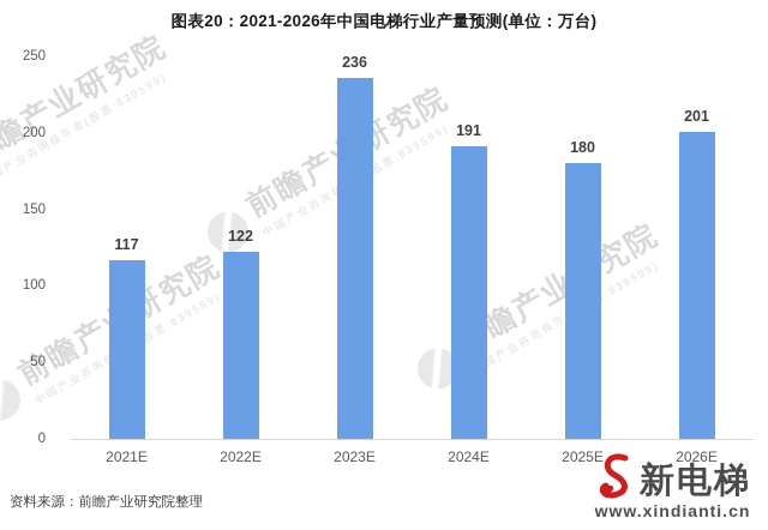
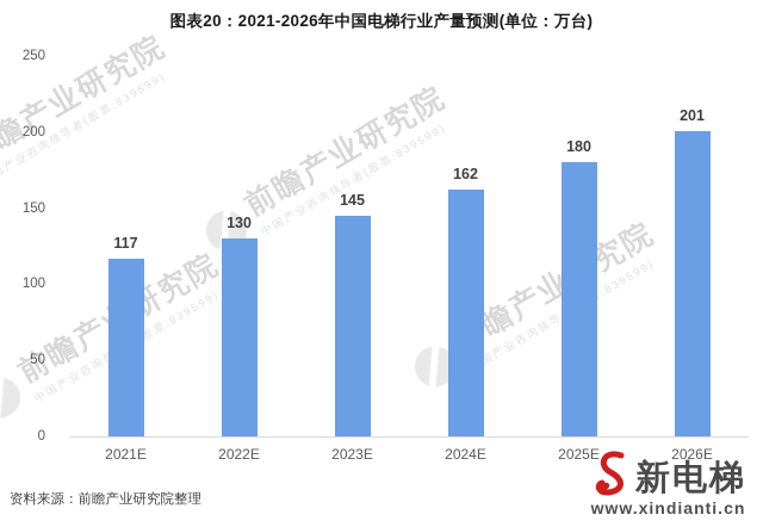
2022E: 122 -> 130
2023E: 236 -> 145
2024E: 191 -> 162
